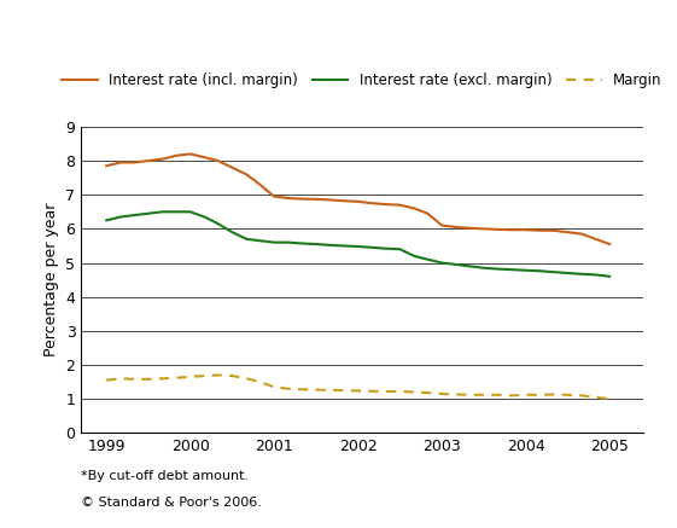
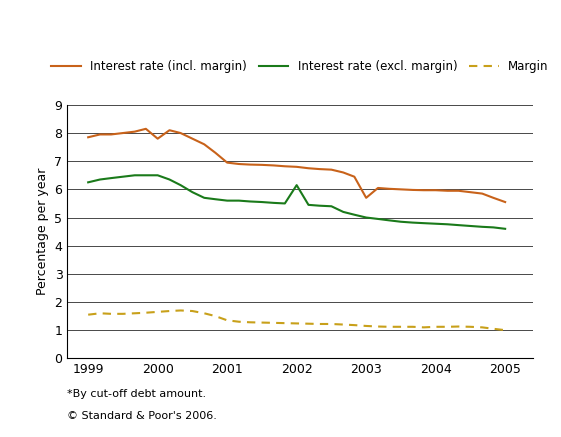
Interest rate (incl. margin)/2000: 8.20 -> 7.80
Interest rate (excl. margin)/2002: 5.48 -> 6.15
Interest rate (incl. margin)/2003: 6.10 -> 5.70
